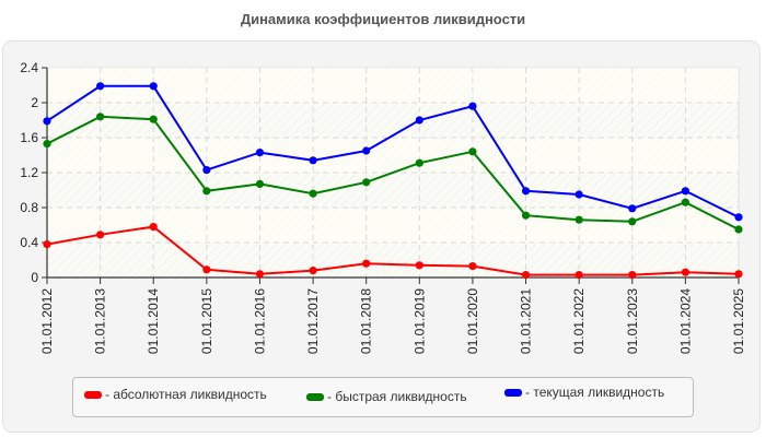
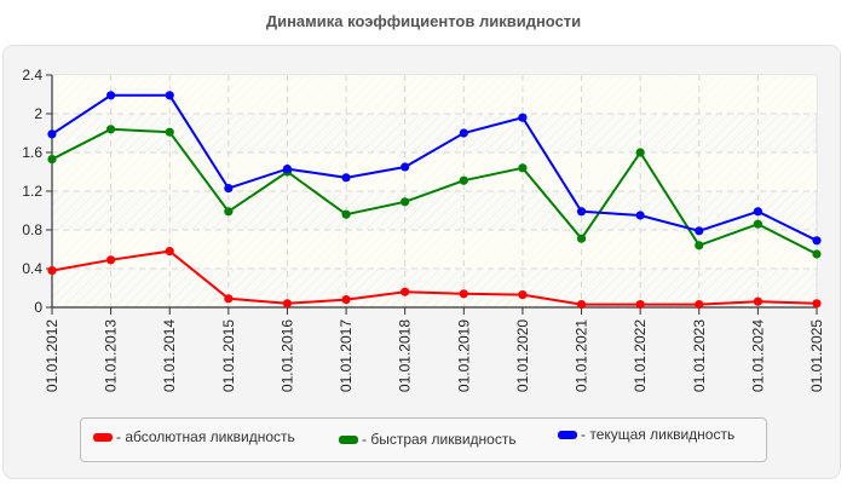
- быстрая ликвидность/01.01.2016: 1.1 -> 1.4
- быстрая ликвидность/01.01.2022: 0.7 -> 1.6
